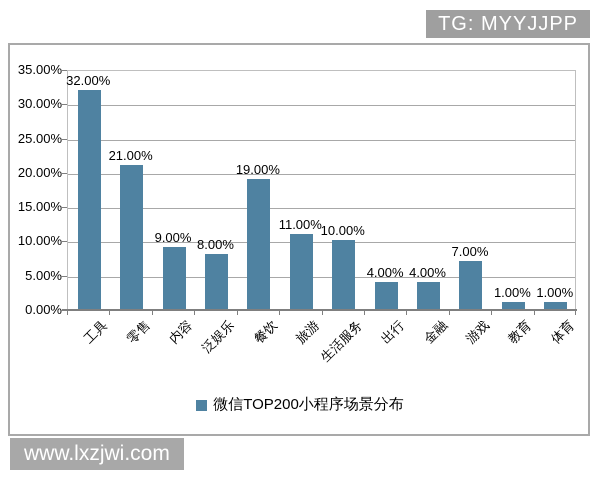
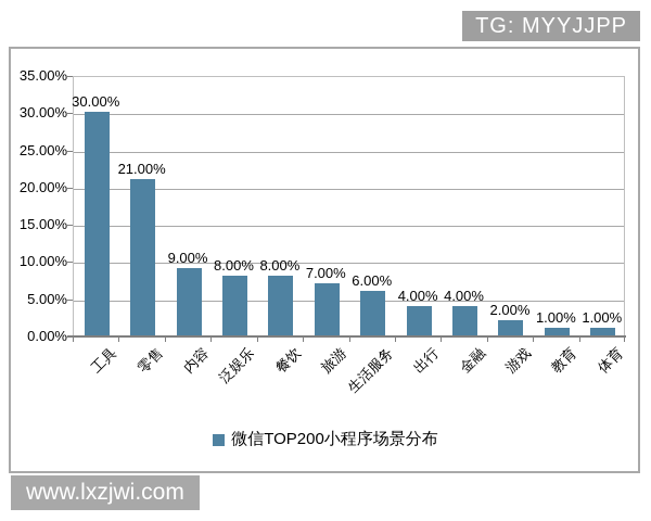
工具: 32.00% -> 30.00%
餐饮: 19.00% -> 8.00%
旅游: 11.00% -> 7.00%
生活服务: 10.00% -> 6.00%
游戏: 7.00% -> 2.00%
